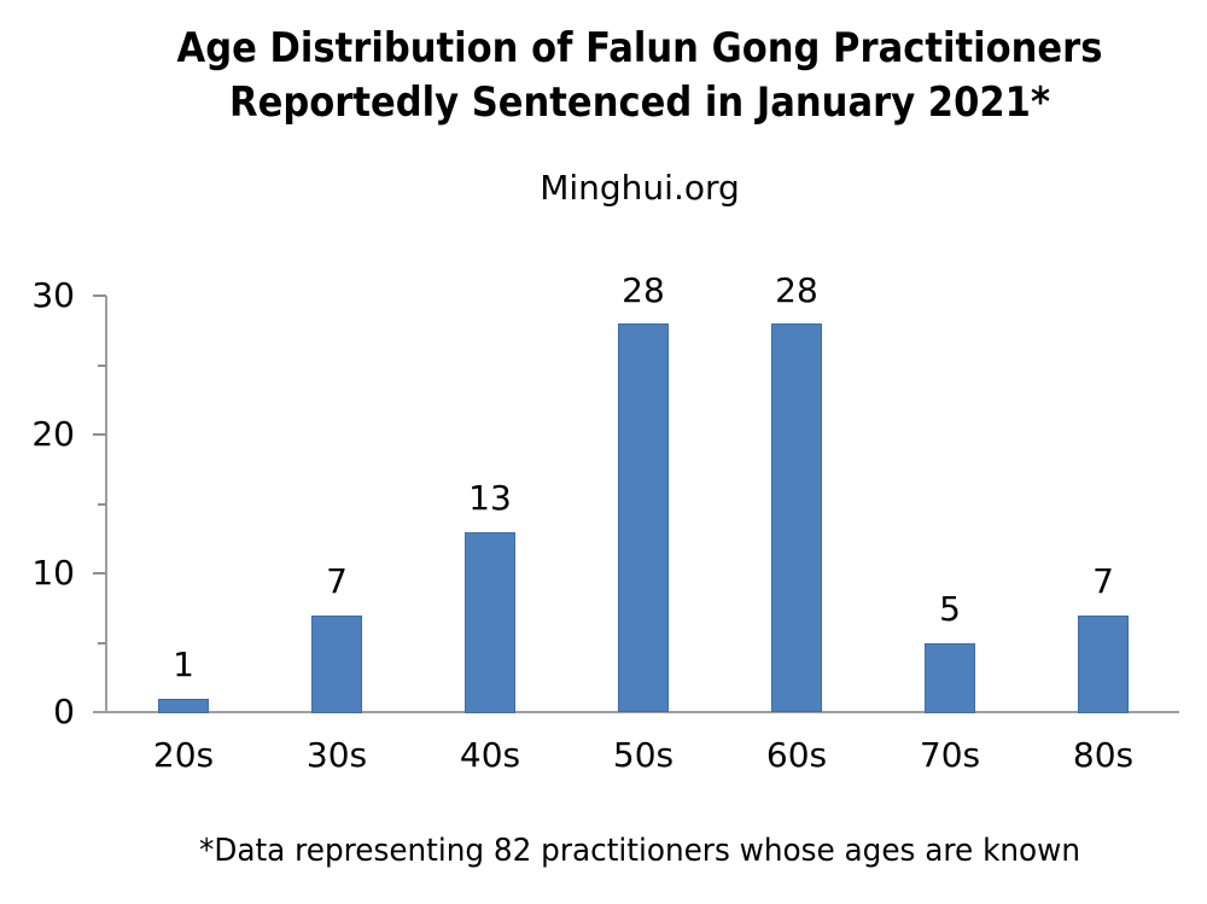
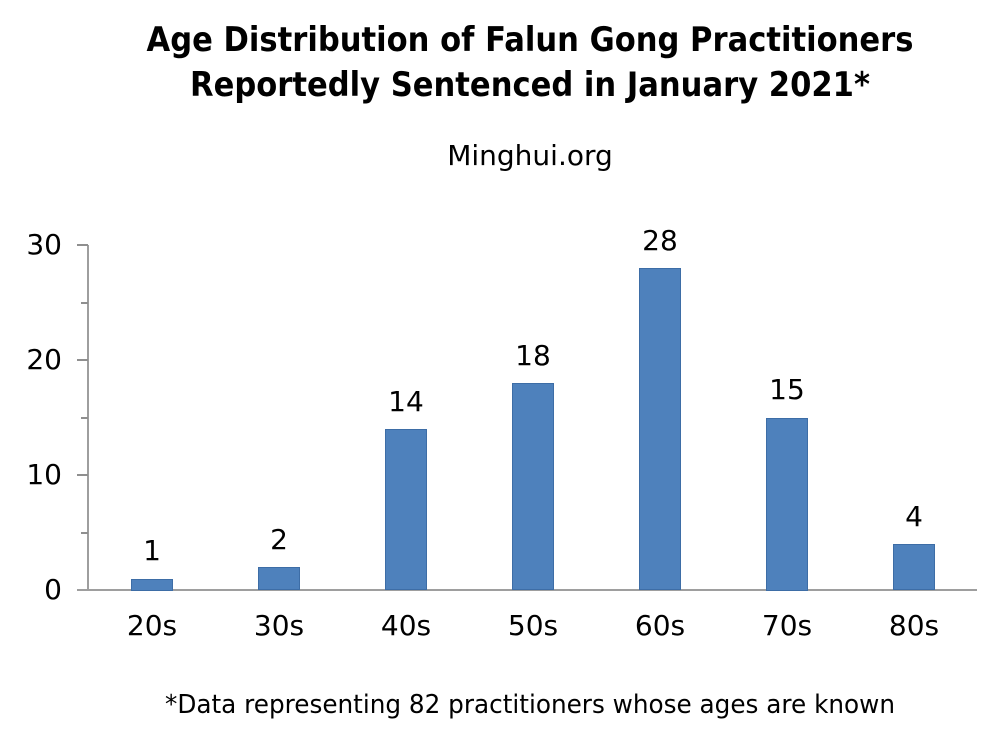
30s: 7 -> 2
40s: 13 -> 14
50s: 28 -> 18
70s: 5 -> 15
80s: 7 -> 4
